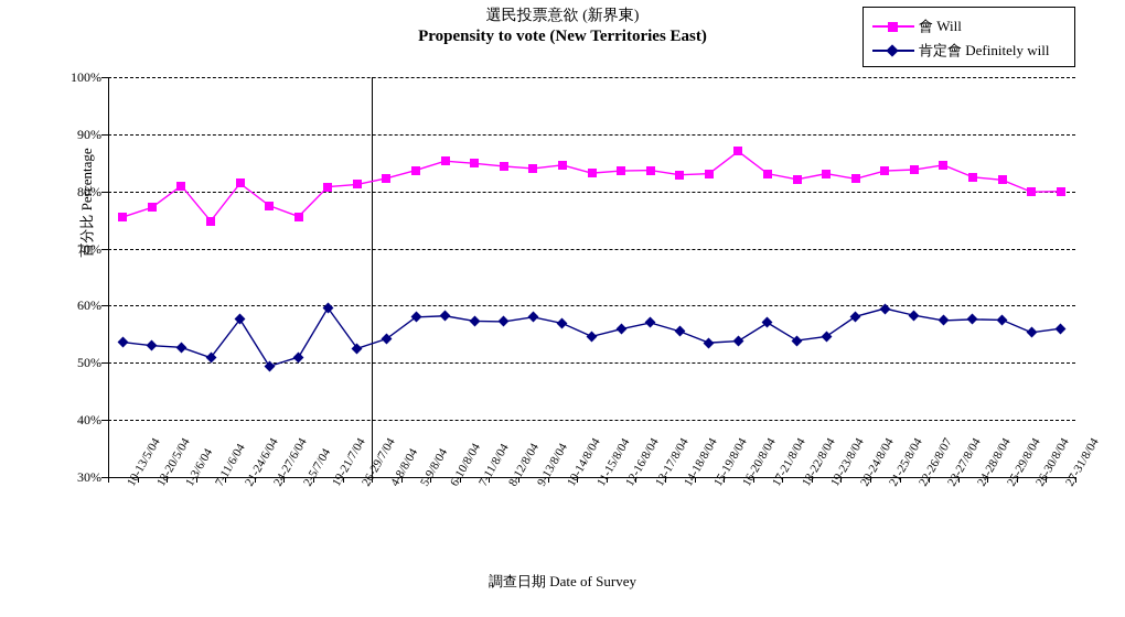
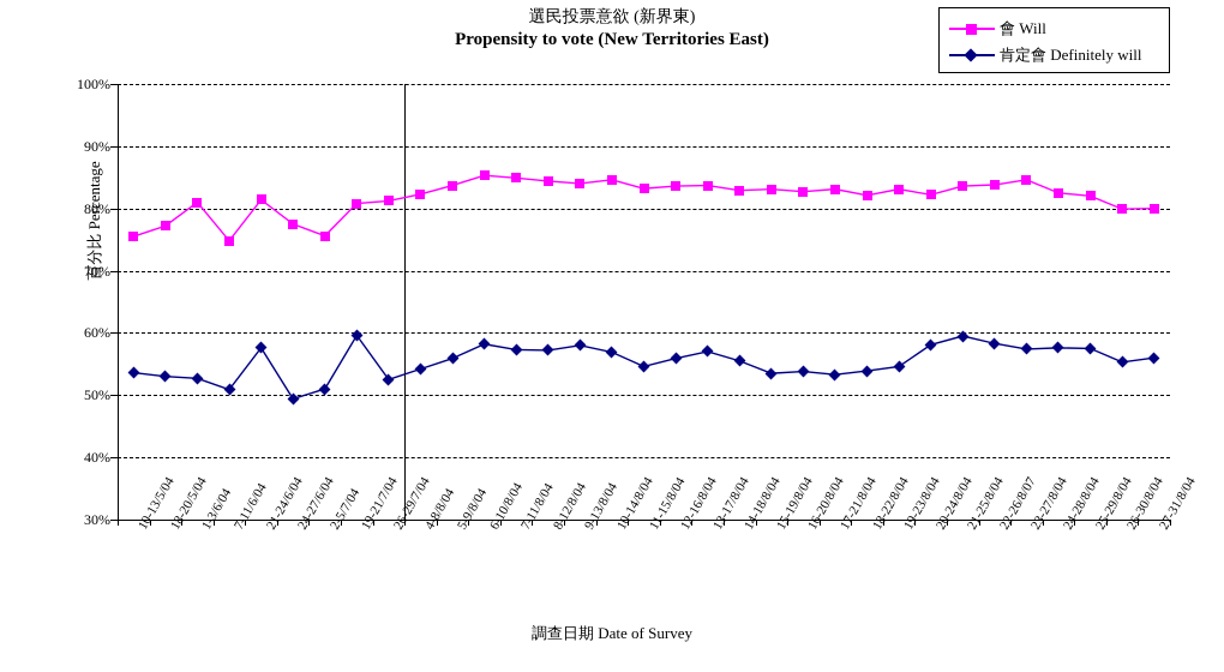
肯定會 Definitely will/5-9/8/04: 58% -> 56%
會 Will/16-20/8/04: 87% -> 83%
肯定會 Definitely will/17-21/8/04: 57% -> 53%
